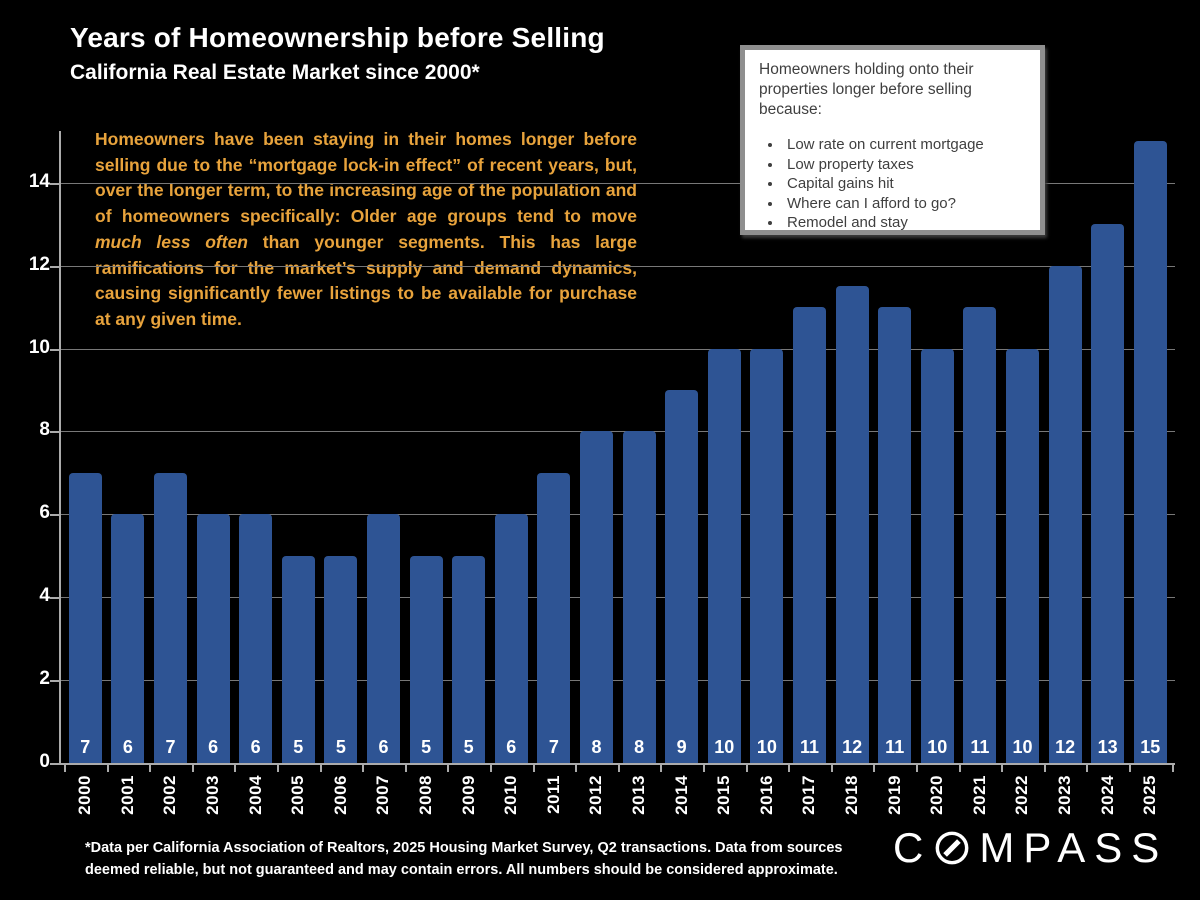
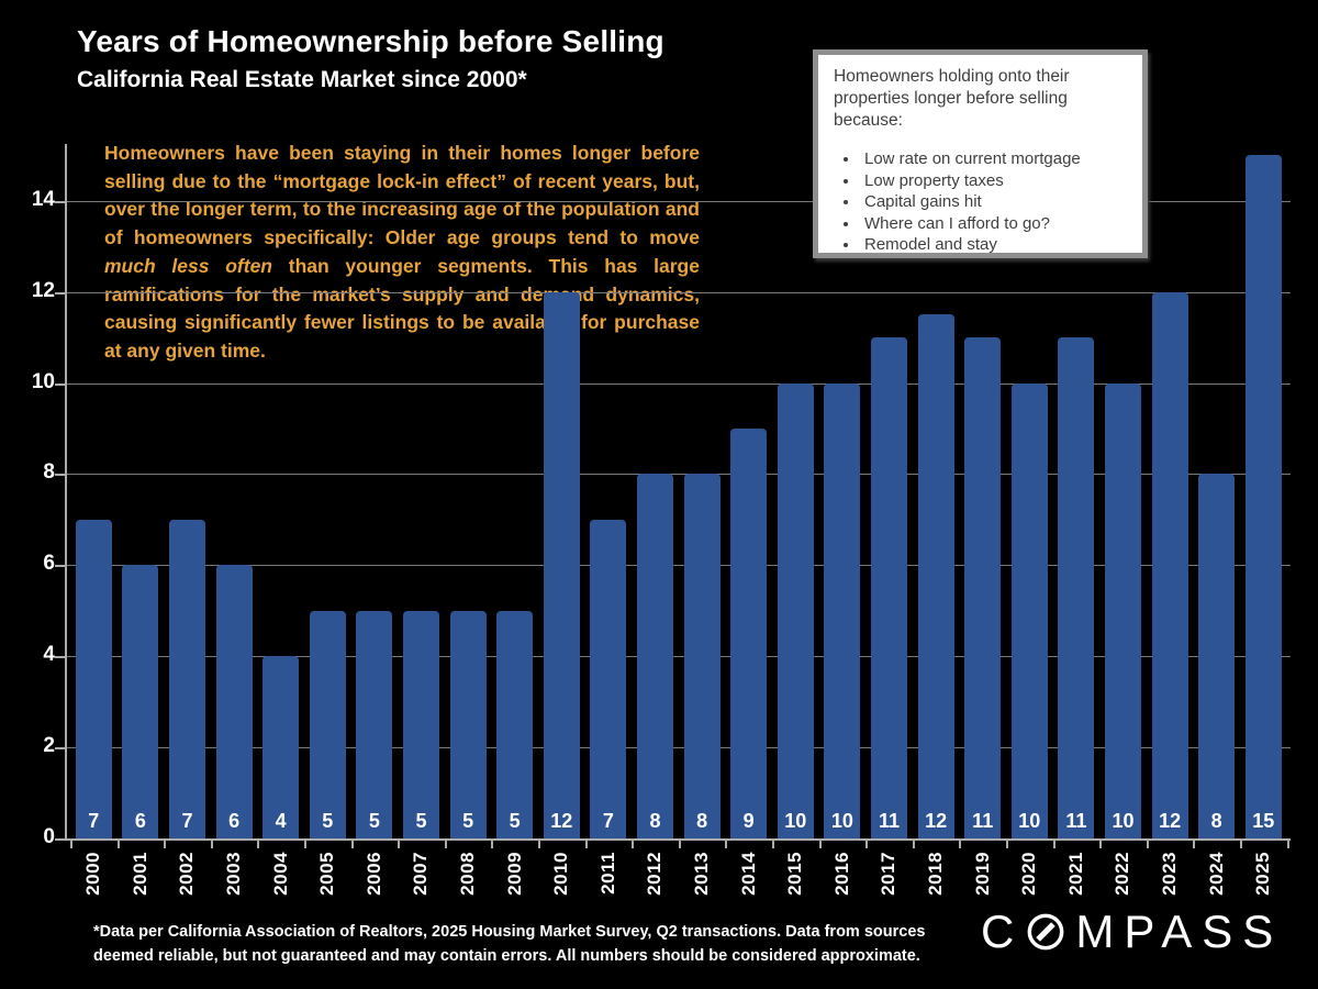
2004: 6 -> 4
2007: 6 -> 5
2010: 6 -> 12
2024: 13 -> 8
